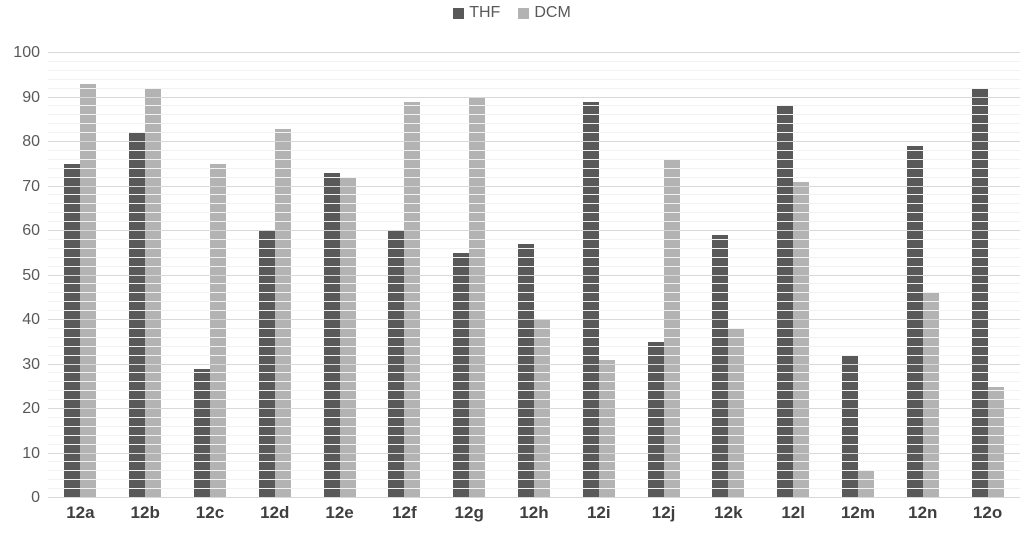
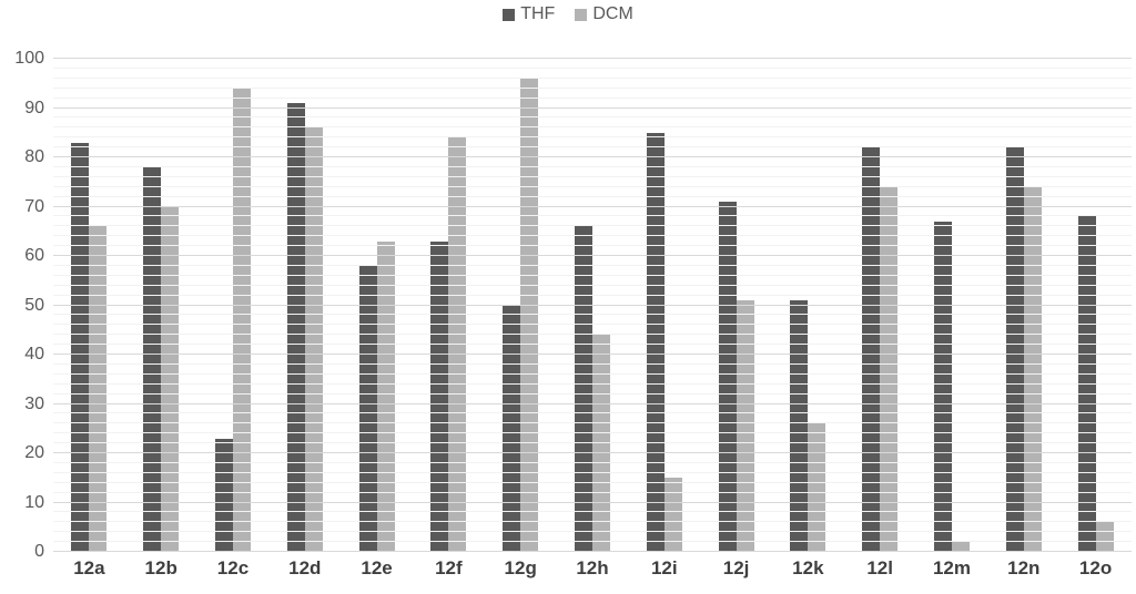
THF/12a: 75 -> 83
DCM/12a: 93 -> 66
THF/12b: 82 -> 78
DCM/12b: 92 -> 70
THF/12c: 29 -> 23
DCM/12c: 75 -> 94
THF/12d: 60 -> 91
DCM/12d: 83 -> 86
THF/12e: 73 -> 58
DCM/12e: 72 -> 63
THF/12f: 60 -> 63
DCM/12f: 89 -> 84
THF/12g: 55 -> 50
DCM/12g: 90 -> 96
THF/12h: 57 -> 66
DCM/12h: 40 -> 44
THF/12i: 89 -> 85
DCM/12i: 31 -> 15
THF/12j: 35 -> 71
DCM/12j: 76 -> 51
THF/12k: 59 -> 51
DCM/12k: 38 -> 26
THF/12l: 88 -> 82
DCM/12l: 71 -> 74
THF/12m: 32 -> 67
DCM/12m: 6 -> 2
THF/12n: 79 -> 82
DCM/12n: 46 -> 74
THF/12o: 92 -> 68
DCM/12o: 25 -> 6
